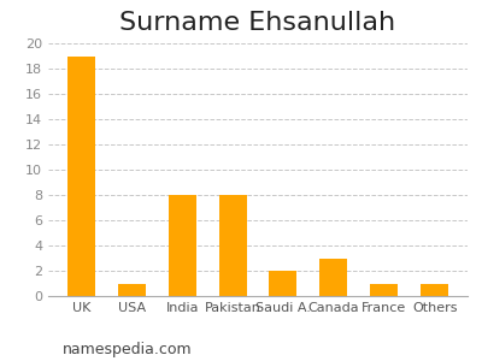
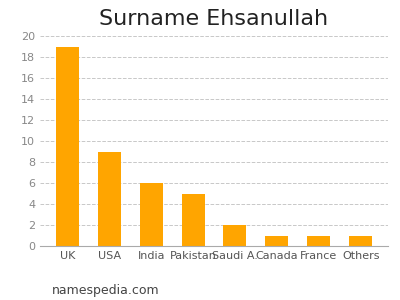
USA: 1 -> 9
India: 8 -> 6
Pakistan: 8 -> 5
Canada: 3 -> 1
